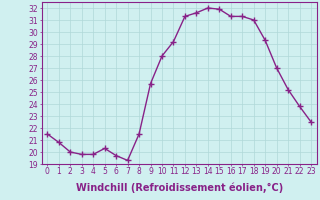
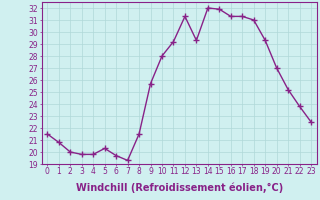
13: 31.6 -> 29.3
